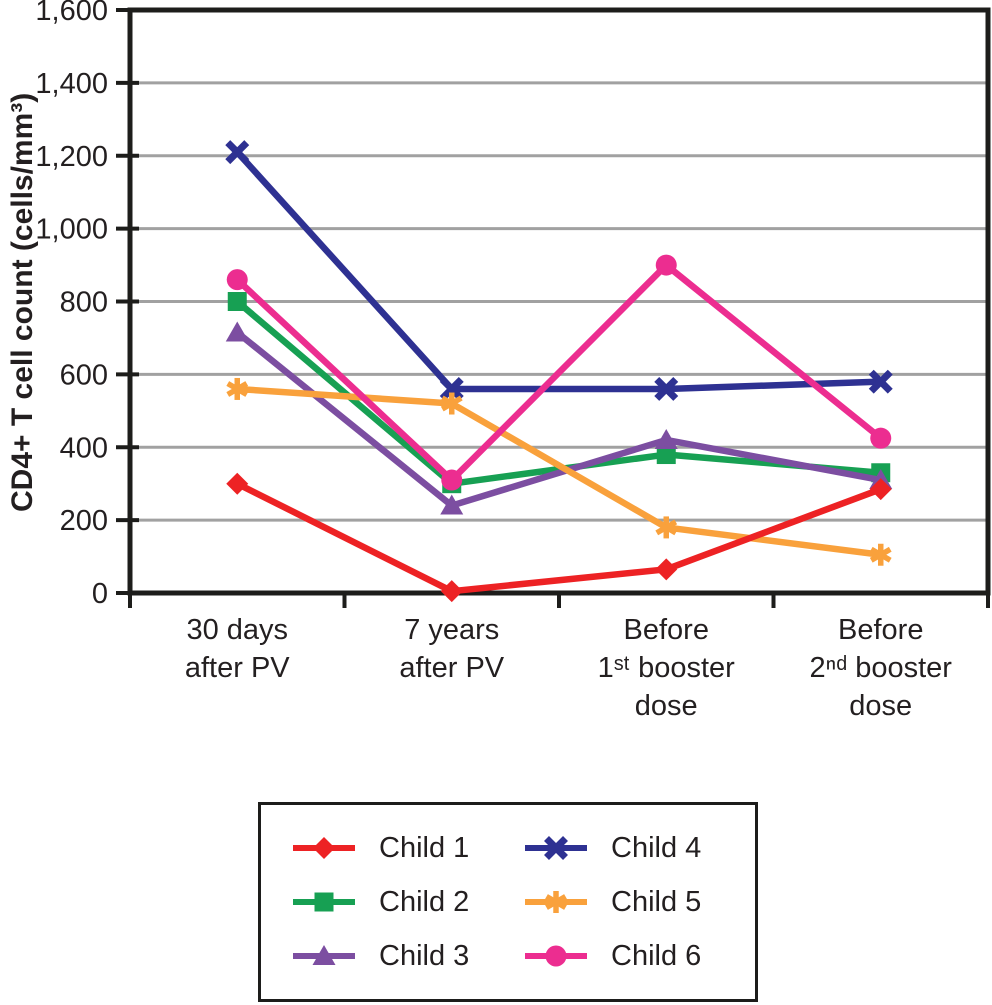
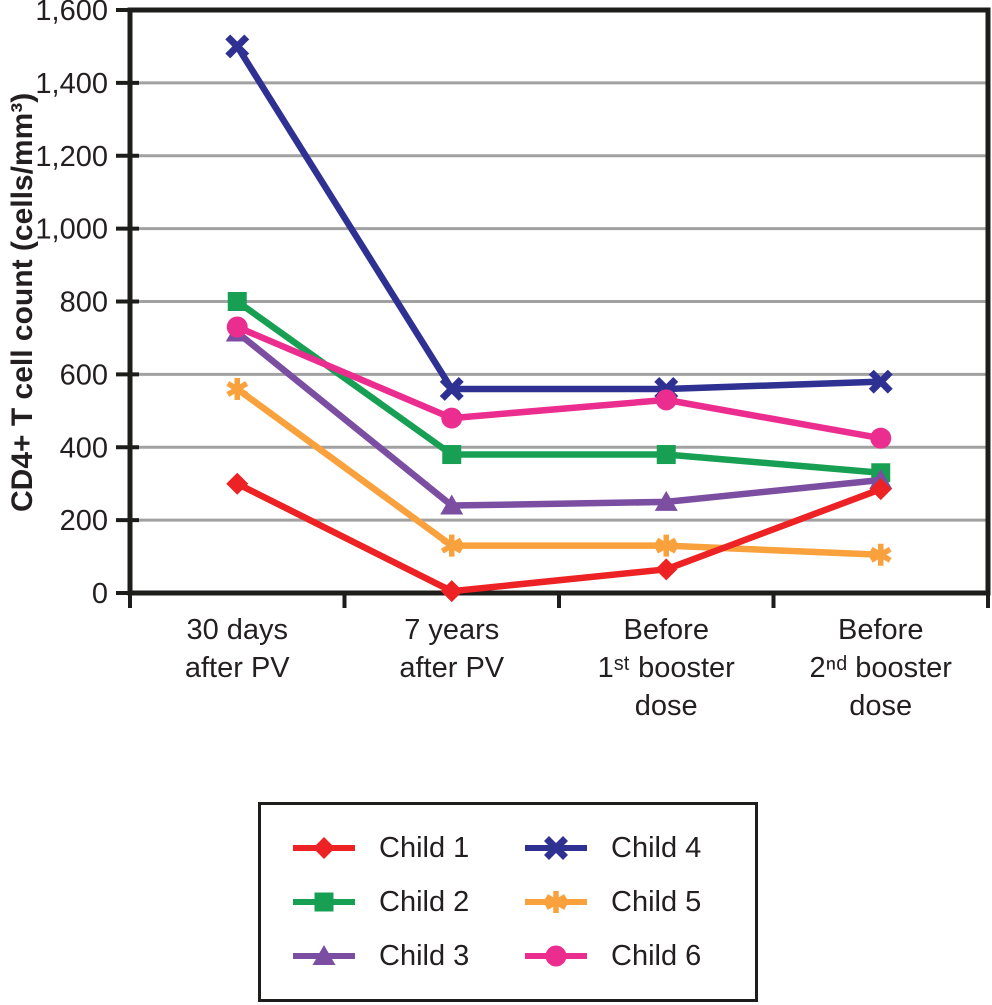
Child 4/30 days after PV: 1210 -> 1500
Child 6/30 days after PV: 860 -> 730
Child 2/7 years after PV: 300 -> 380
Child 5/7 years after PV: 520 -> 130
Child 6/7 years after PV: 310 -> 480
Child 3/Before 1ˢᵗ booster dose: 420 -> 250
Child 5/Before 1ˢᵗ booster dose: 180 -> 130
Child 6/Before 1ˢᵗ booster dose: 900 -> 530
